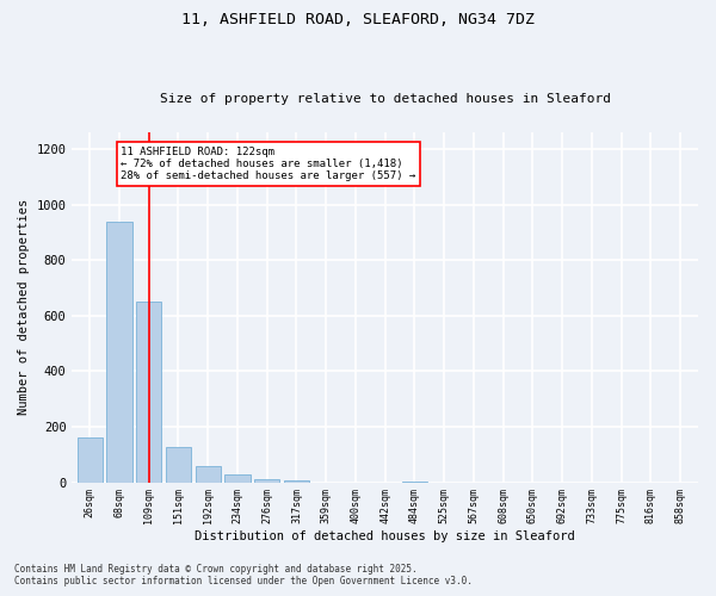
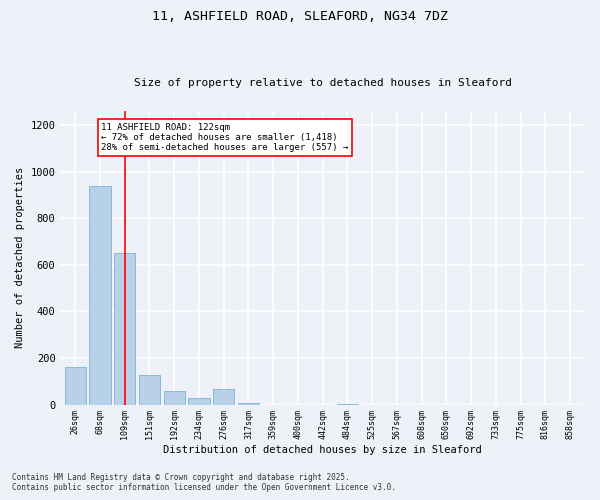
276sqm: 13 -> 65
